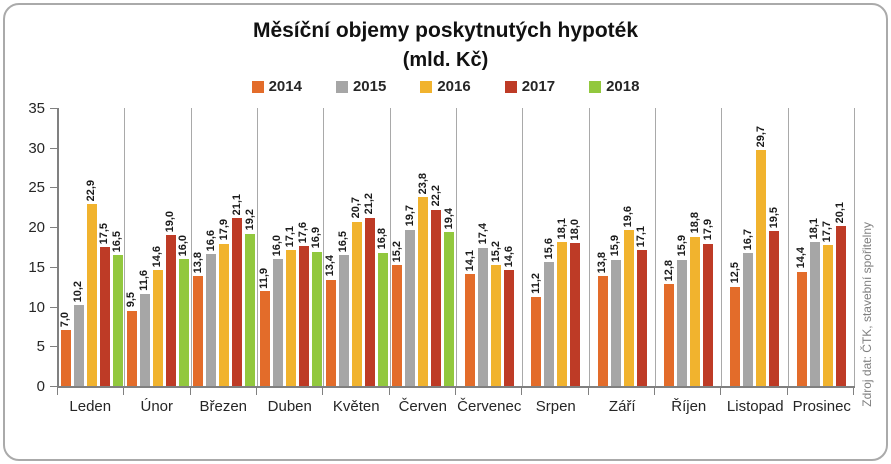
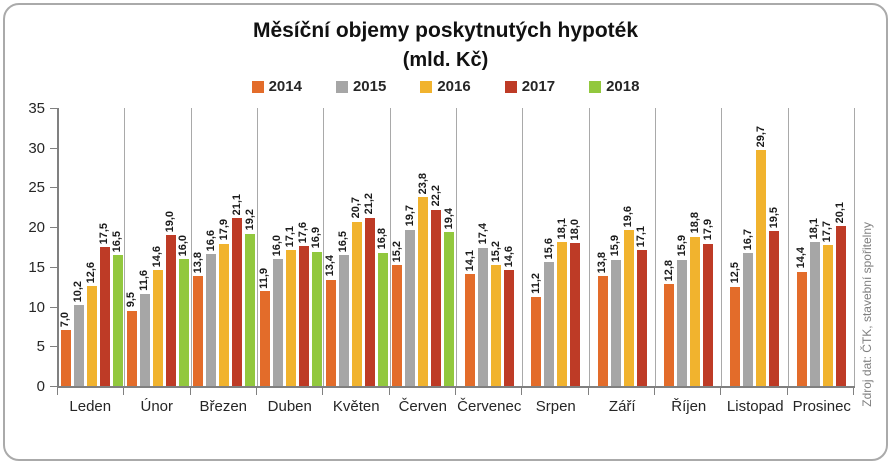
2016/Leden: 22,9 -> 12,6
